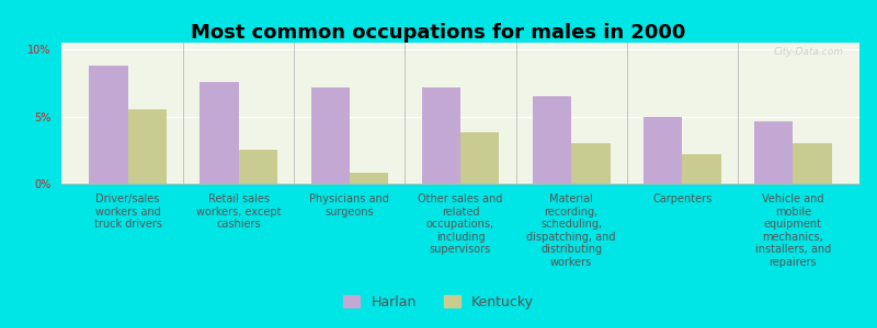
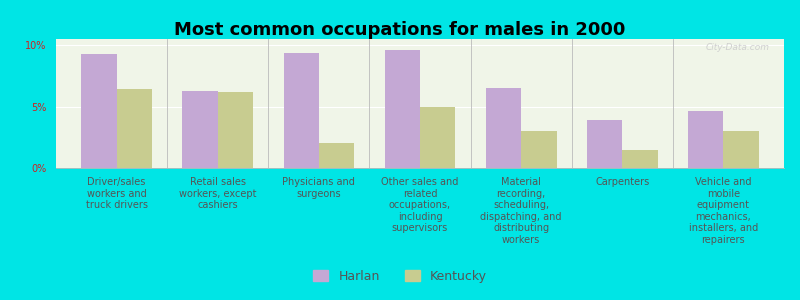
Harlan/Driver/sales workers and truck drivers: 8.8% -> 9.3%
Kentucky/Driver/sales workers and truck drivers: 5.5% -> 6.4%
Harlan/Retail sales workers, except cashiers: 7.6% -> 6.3%
Kentucky/Retail sales workers, except cashiers: 2.5% -> 6.2%
Harlan/Physicians and surgeons: 7.2% -> 9.4%
Kentucky/Physicians and surgeons: 0.8% -> 2.0%
Harlan/Other sales and related occupations, including supervisors: 7.2% -> 9.6%
Kentucky/Other sales and related occupations, including supervisors: 3.8% -> 5.0%
Harlan/Carpenters: 5.0% -> 3.9%
Kentucky/Carpenters: 2.2% -> 1.5%
